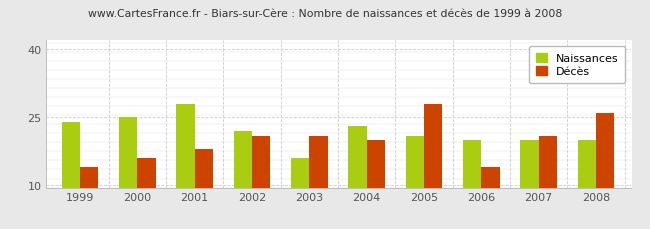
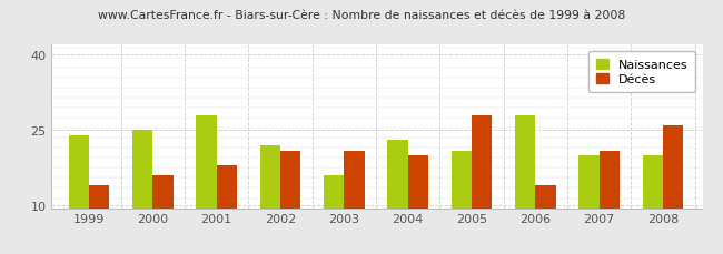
Naissances/2006: 20 -> 28
